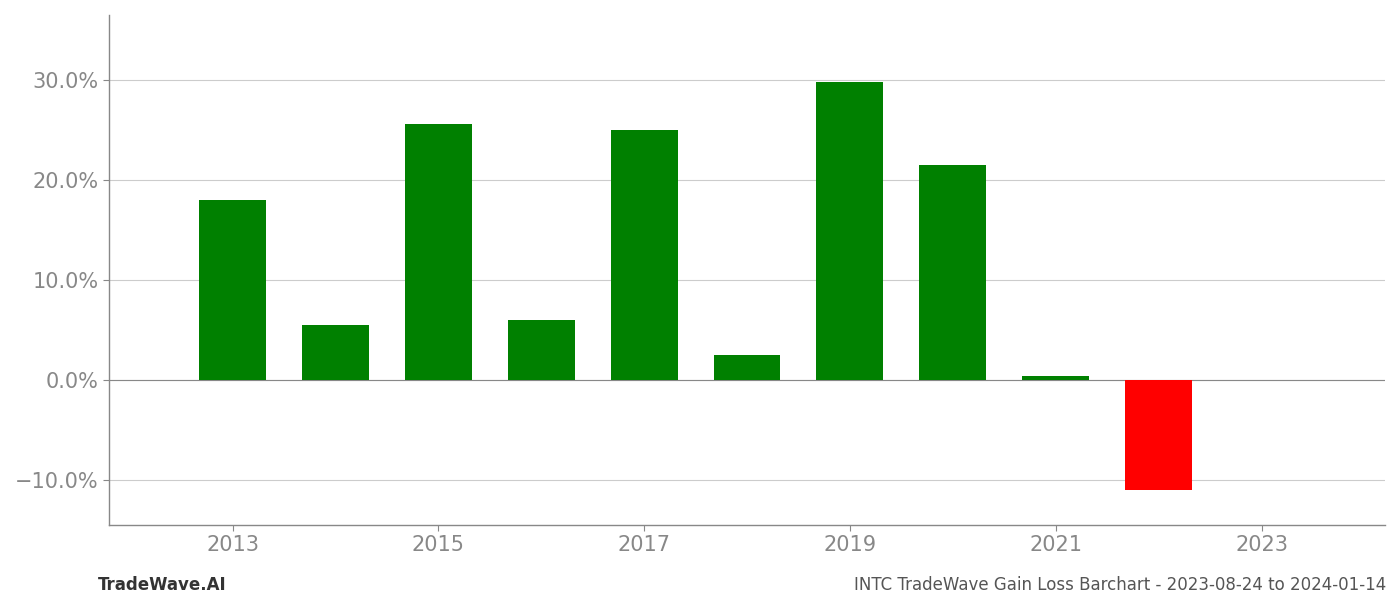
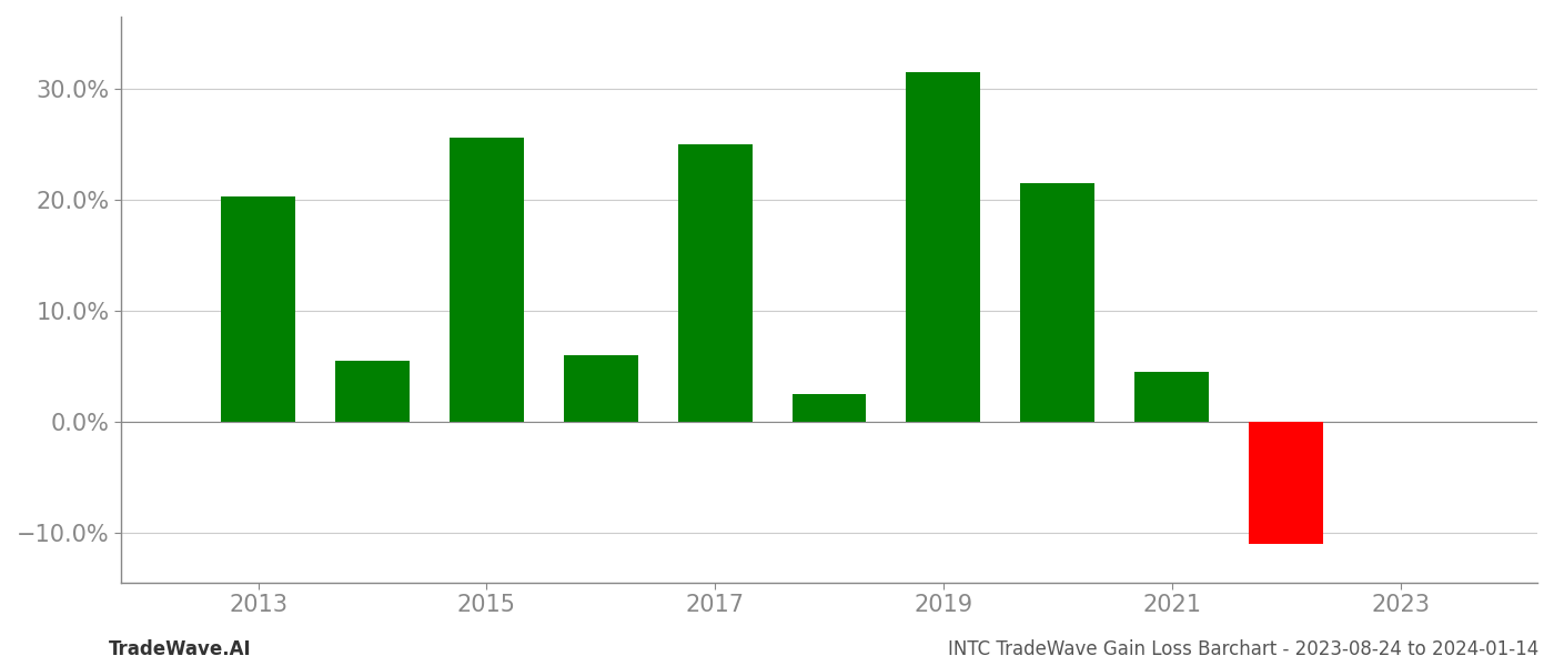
2013: 18.0% -> 20.3%
2019: 29.8% -> 31.5%
2021: 0.4% -> 4.5%
